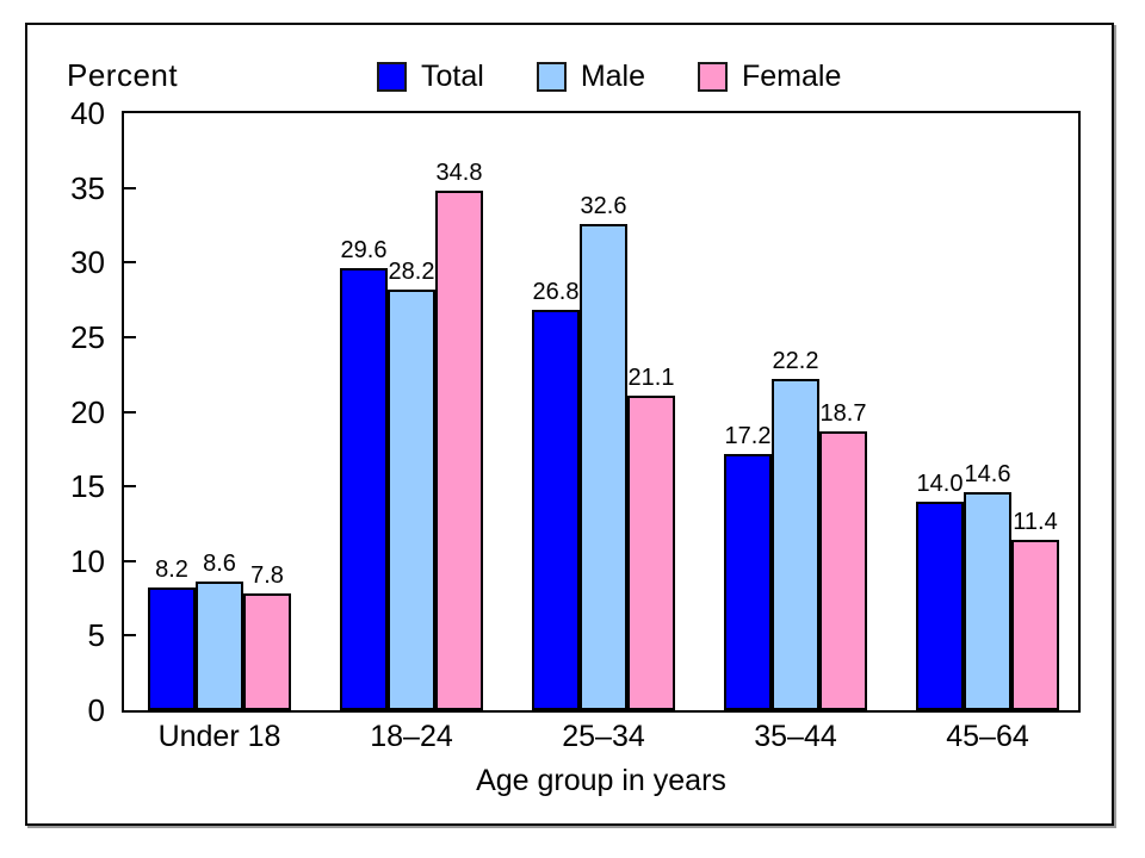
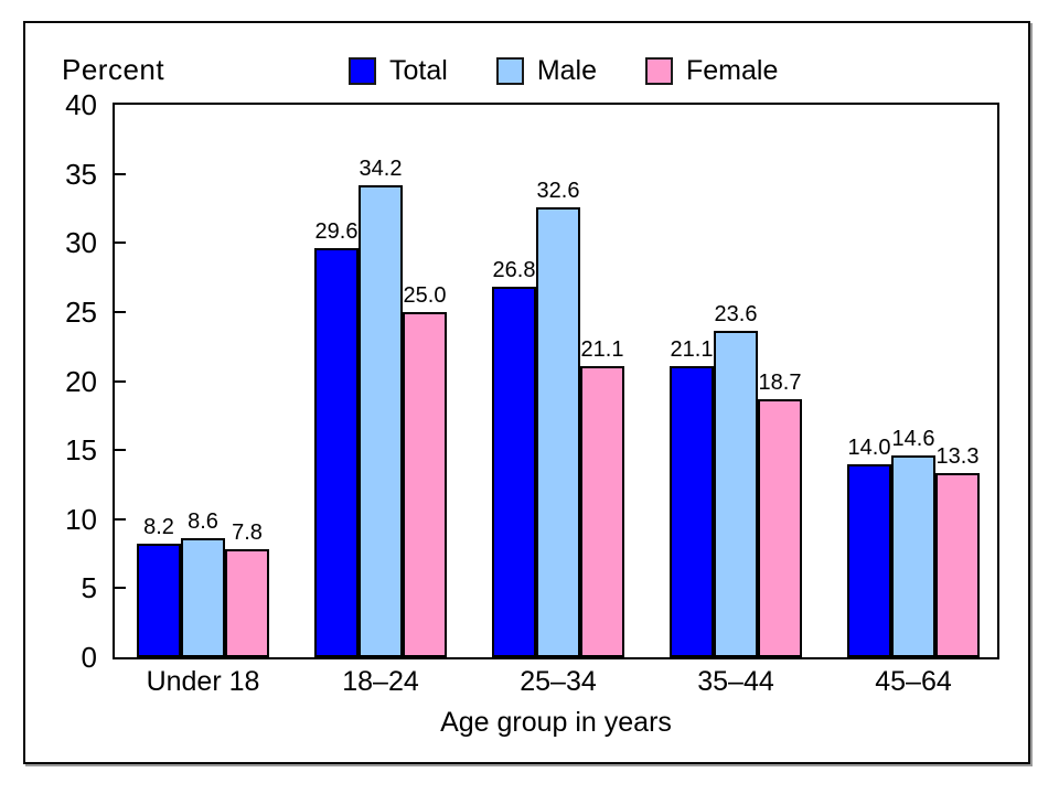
Male/18–24: 28.2 -> 34.2
Female/18–24: 34.8 -> 25.0
Total/35–44: 17.2 -> 21.1
Male/35–44: 22.2 -> 23.6
Female/45–64: 11.4 -> 13.3
